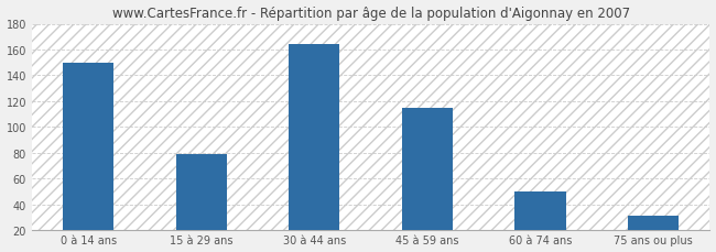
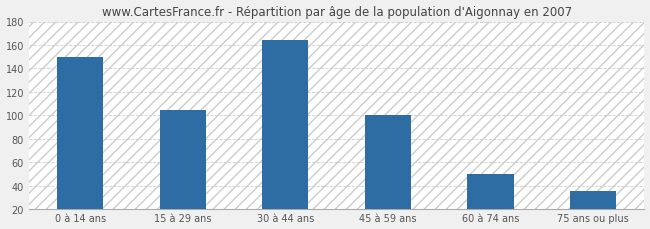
15 à 29 ans: 79 -> 105
45 à 59 ans: 115 -> 100
75 ans ou plus: 31 -> 36
